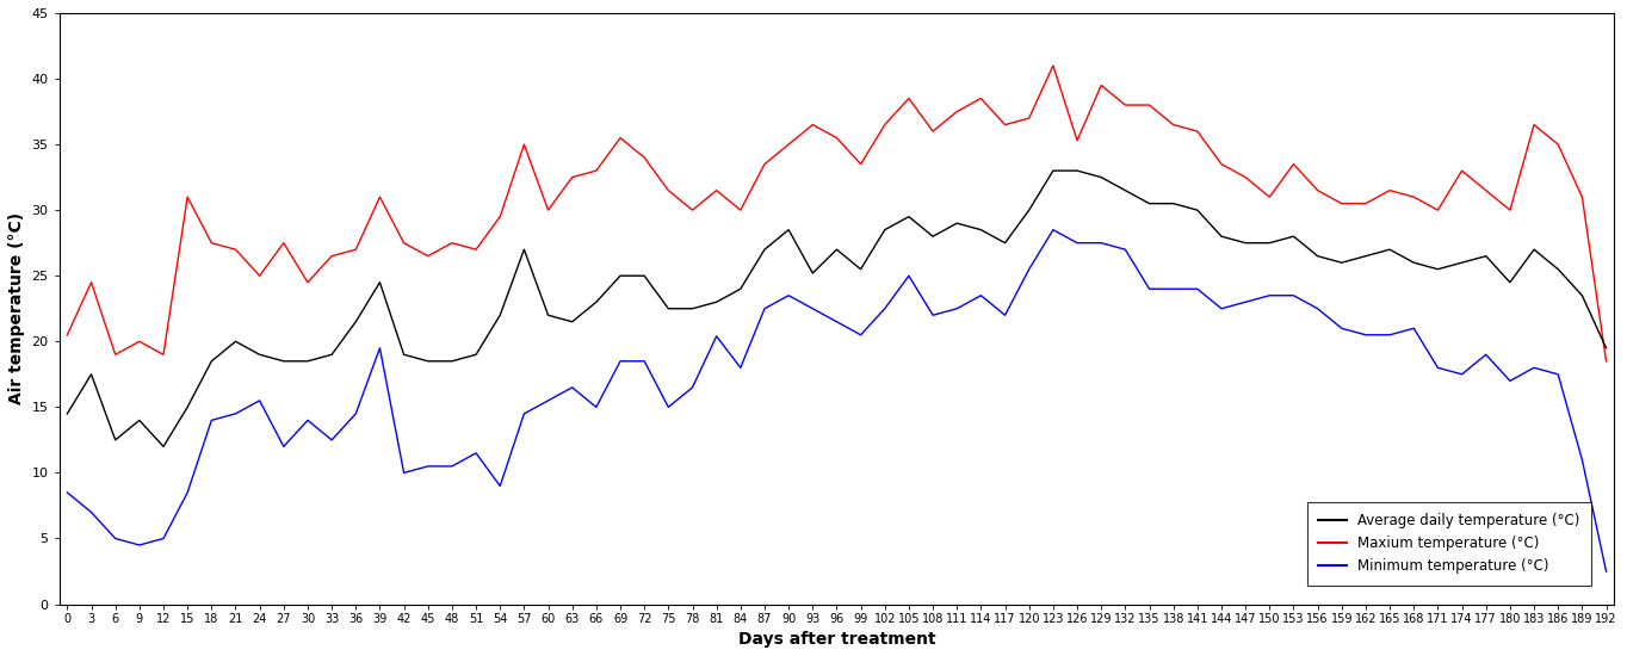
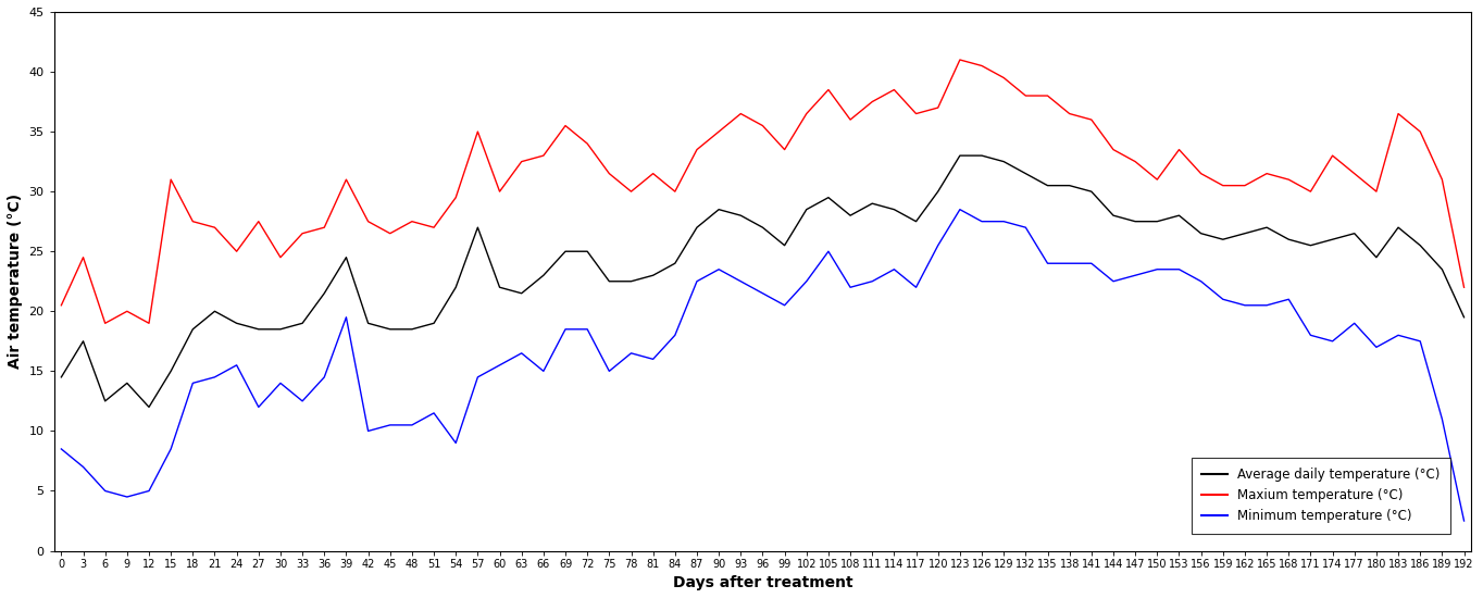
Minimum temperature (°C)/81: 20.4 -> 16.0
Average daily temperature (°C)/93: 25.2 -> 28.0
Maxium temperature (°C)/126: 35.3 -> 40.5
Maxium temperature (°C)/192: 18.5 -> 22.0
